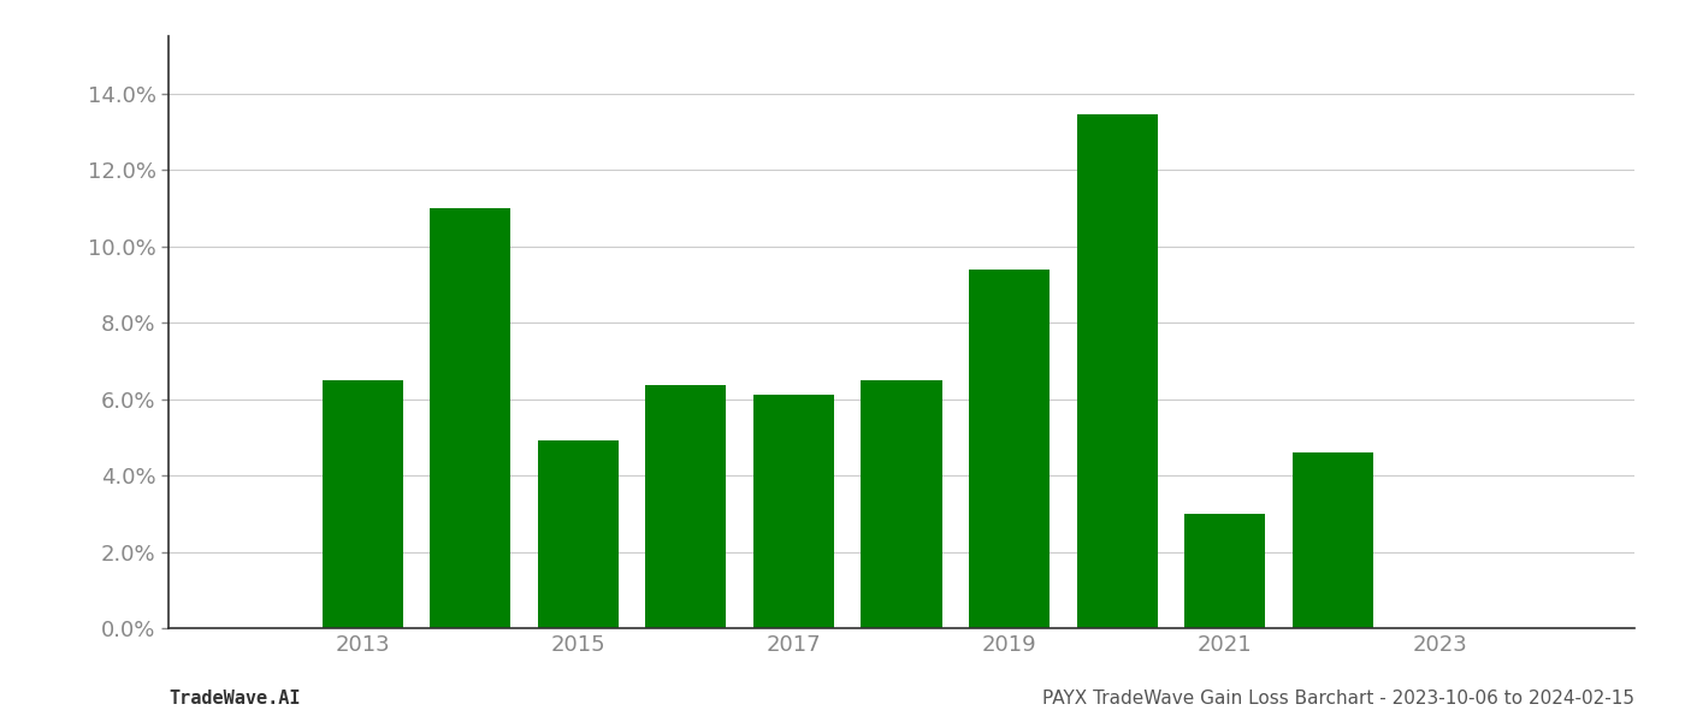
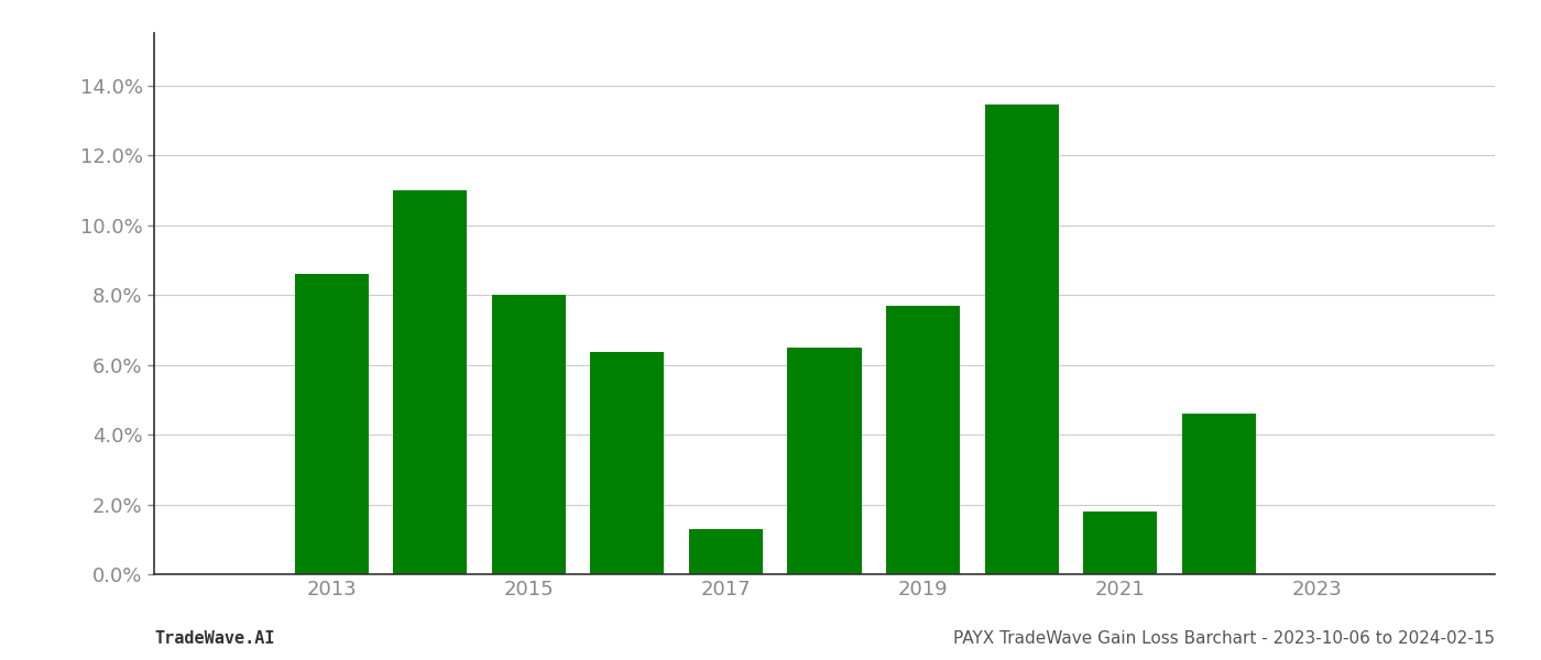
2013: 6.50% -> 8.60%
2015: 4.90% -> 8.00%
2017: 6.10% -> 1.30%
2019: 9.40% -> 7.70%
2021: 3.00% -> 1.80%
